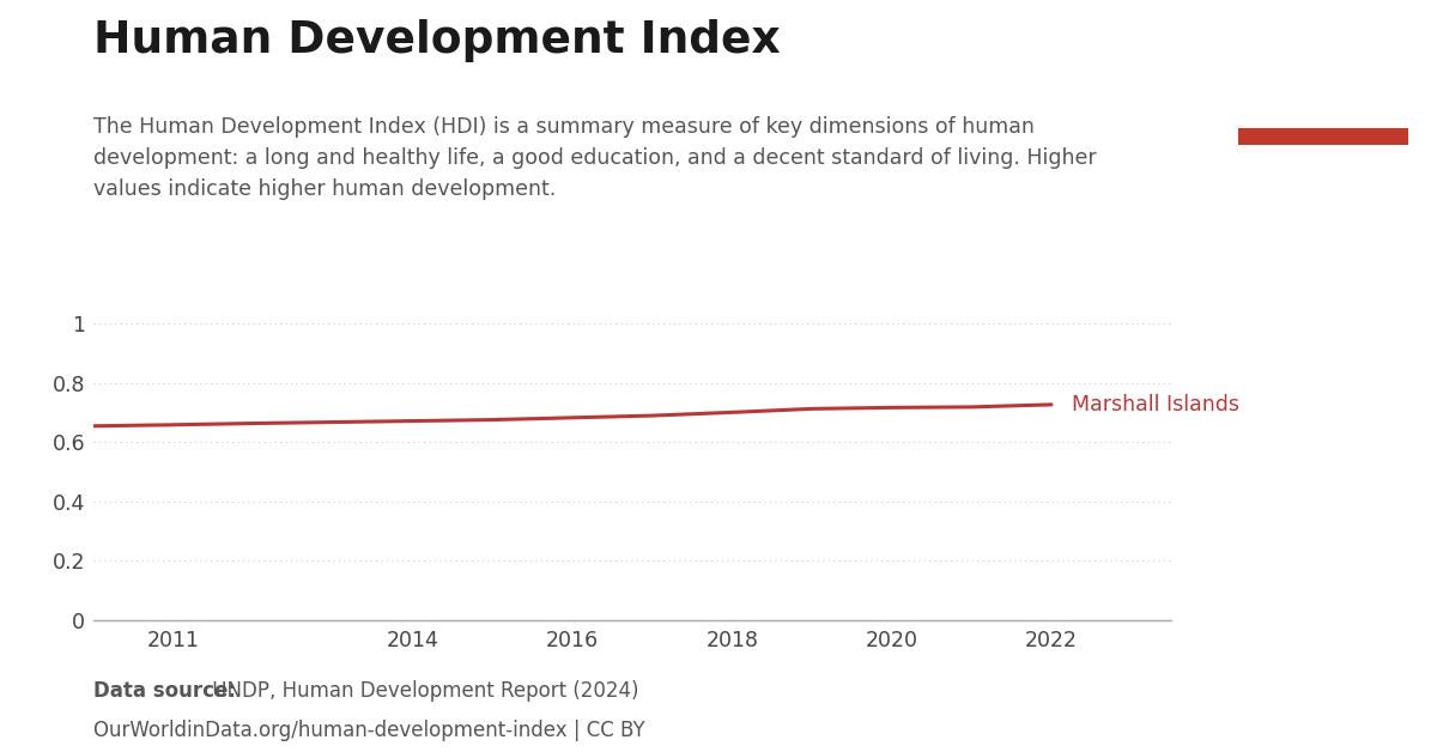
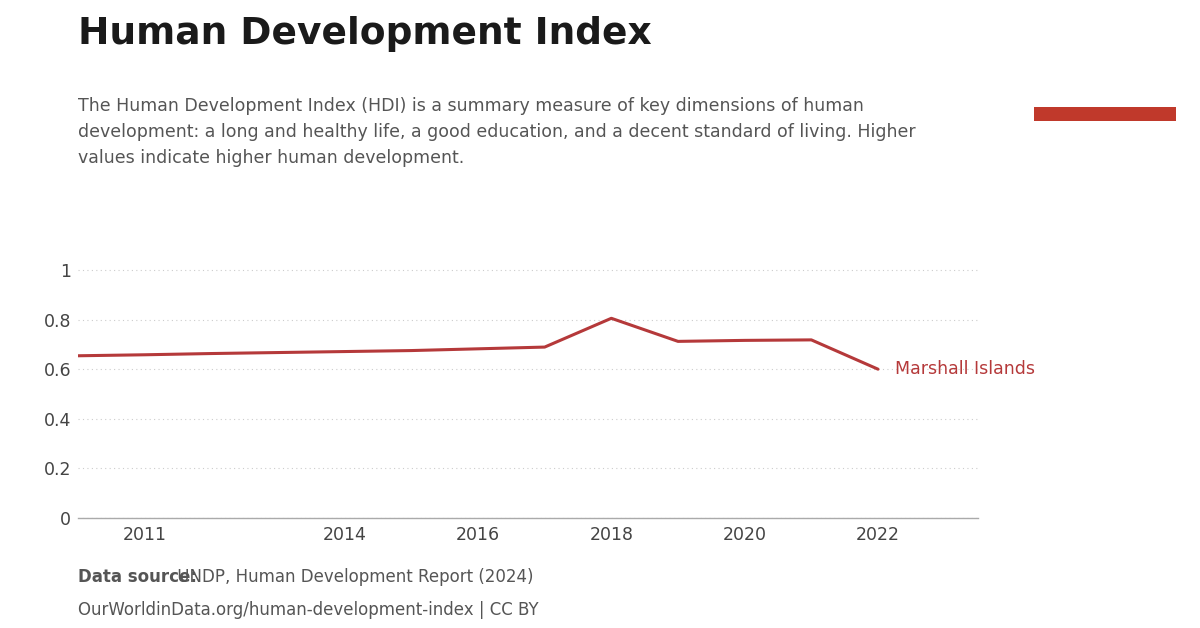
2018: 0.700 -> 0.805
2022: 0.726 -> 0.600
